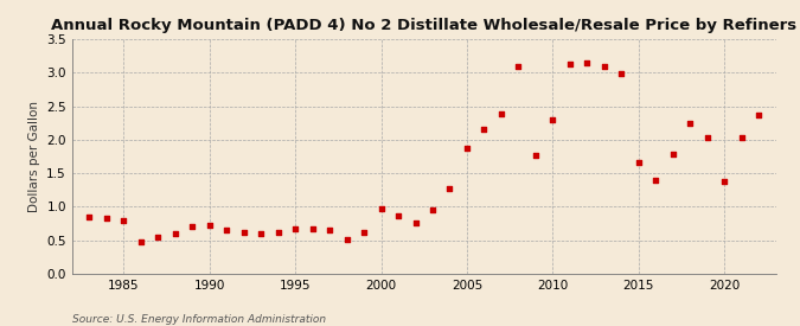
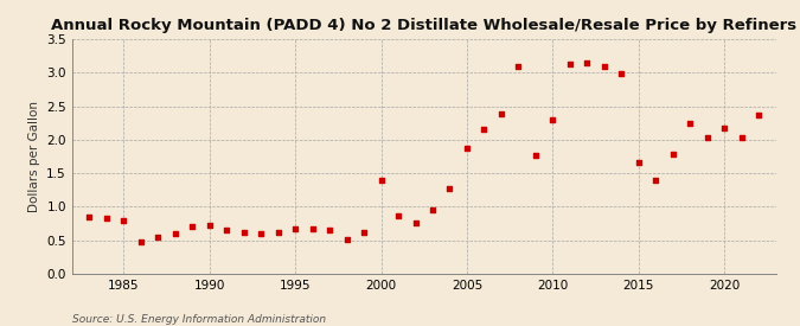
2000: 0.97 -> 1.40
2020: 1.38 -> 2.18
